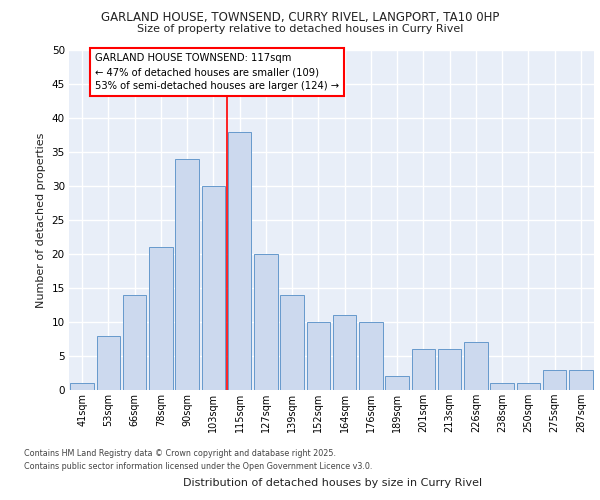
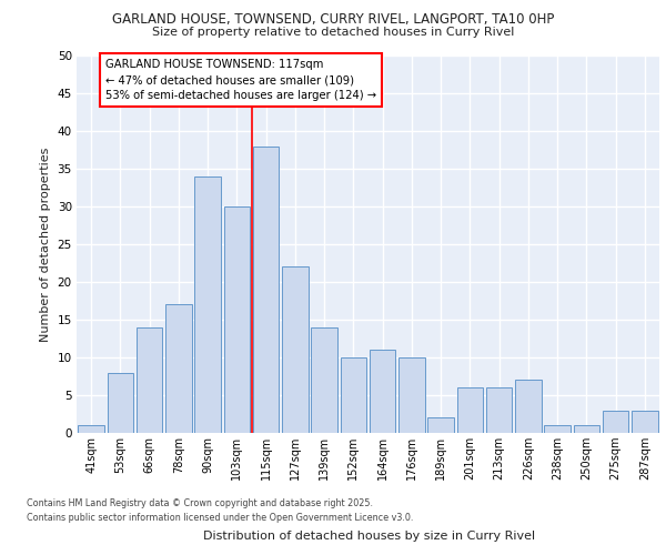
78sqm: 21 -> 17
127sqm: 20 -> 22
